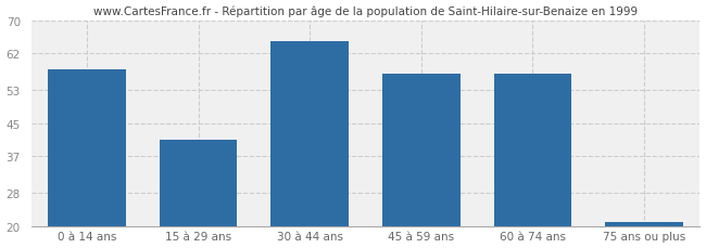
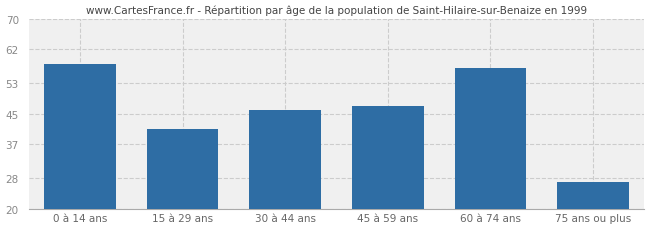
30 à 44 ans: 65 -> 46
45 à 59 ans: 57 -> 47
75 ans ou plus: 21 -> 27
